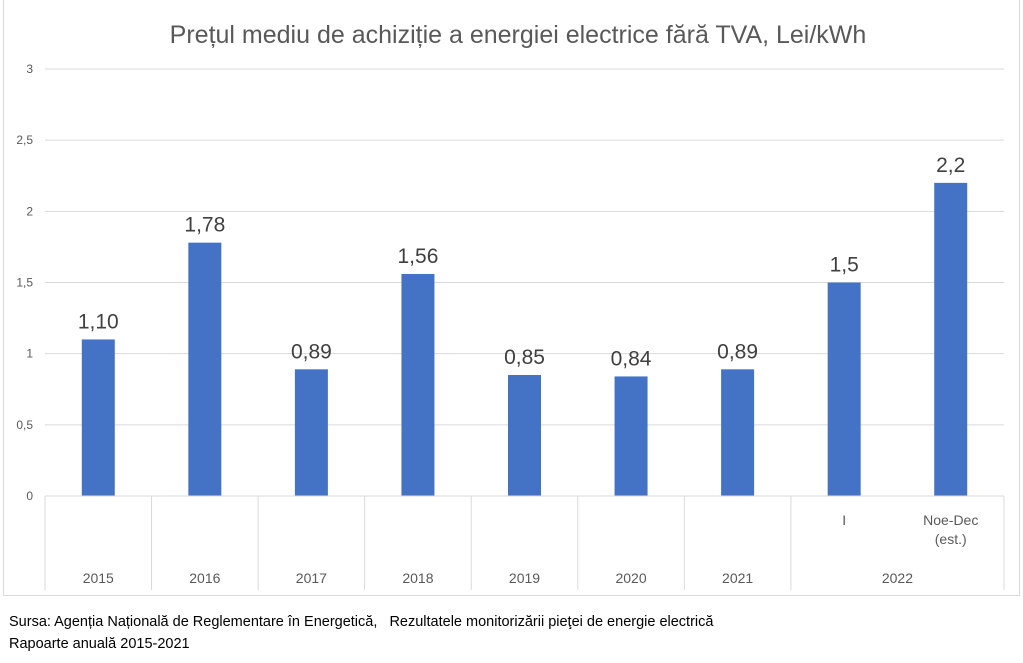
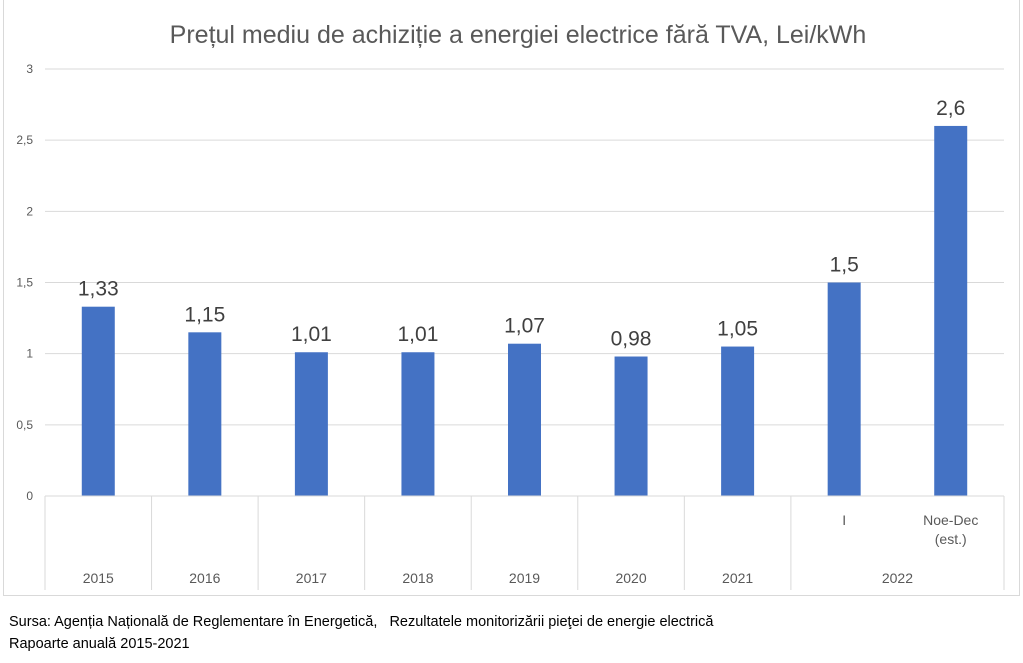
2015: 1,10 -> 1,33
2016: 1,78 -> 1,15
2017: 0,89 -> 1,01
2018: 1,56 -> 1,01
2019: 0,85 -> 1,07
2020: 0,84 -> 0,98
2021: 0,89 -> 1,05
Noe-Dec (est.): 2,2 -> 2,6
